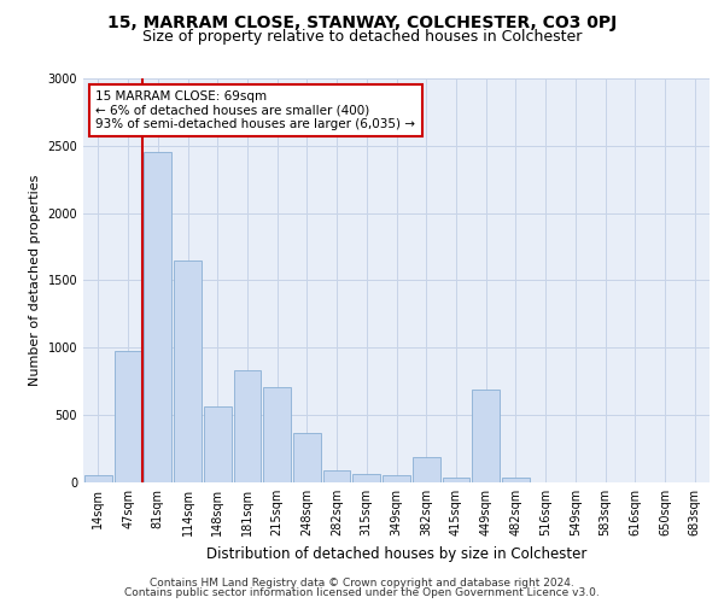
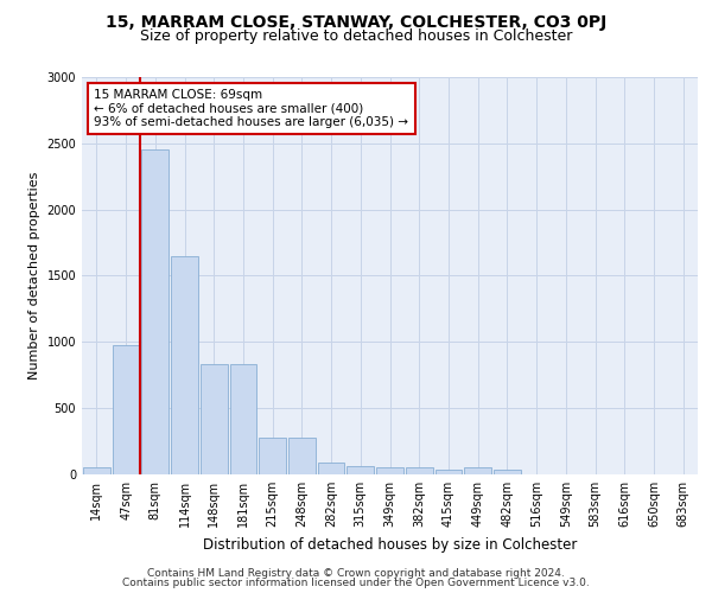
148sqm: 560 -> 830
215sqm: 710 -> 280
248sqm: 370 -> 280
382sqm: 190 -> 50
449sqm: 690 -> 50
